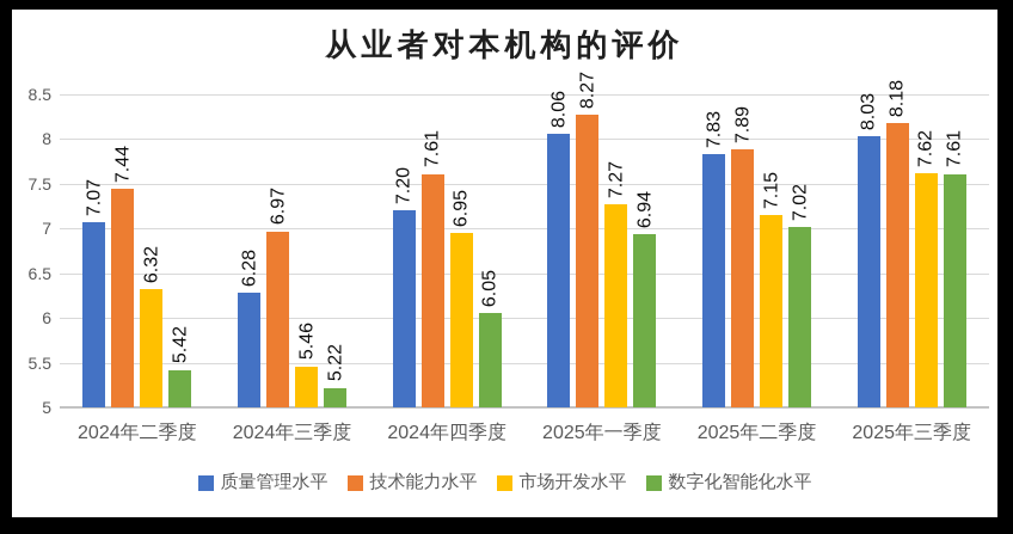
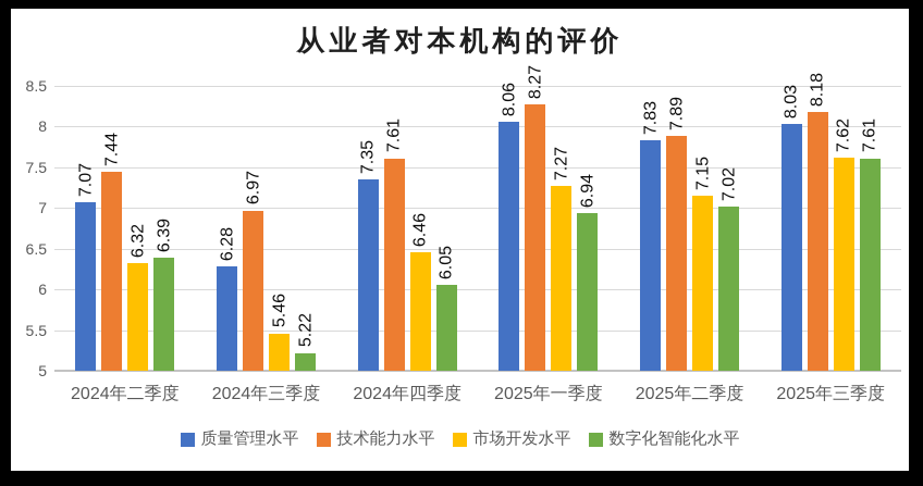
数字化智能化水平/2024年二季度: 5.42 -> 6.39
质量管理水平/2024年四季度: 7.20 -> 7.35
市场开发水平/2024年四季度: 6.95 -> 6.46
